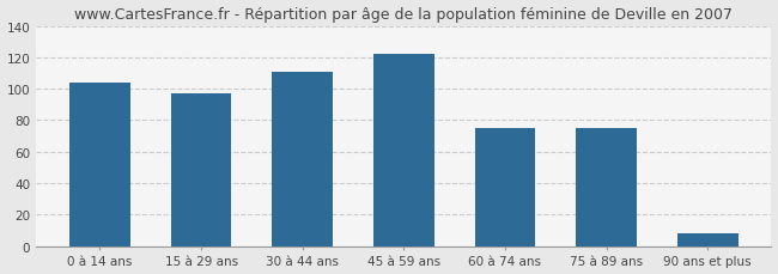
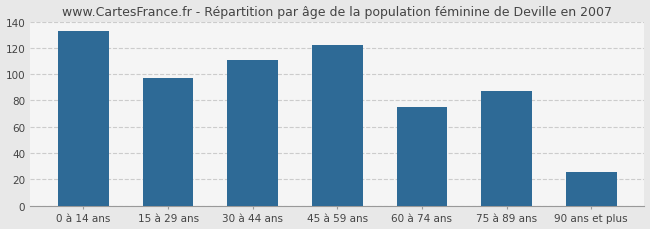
0 à 14 ans: 104 -> 133
75 à 89 ans: 75 -> 87
90 ans et plus: 8 -> 26
